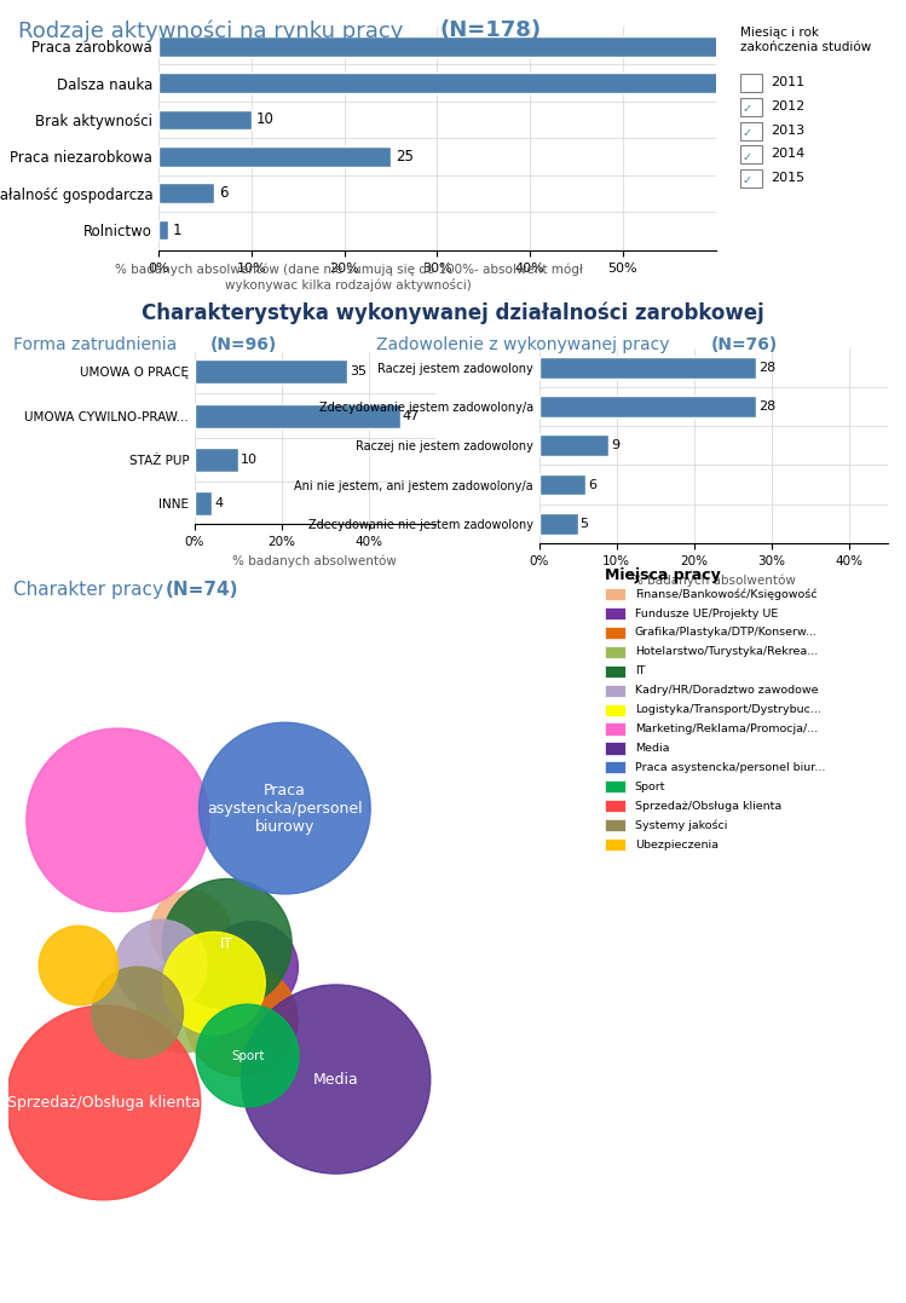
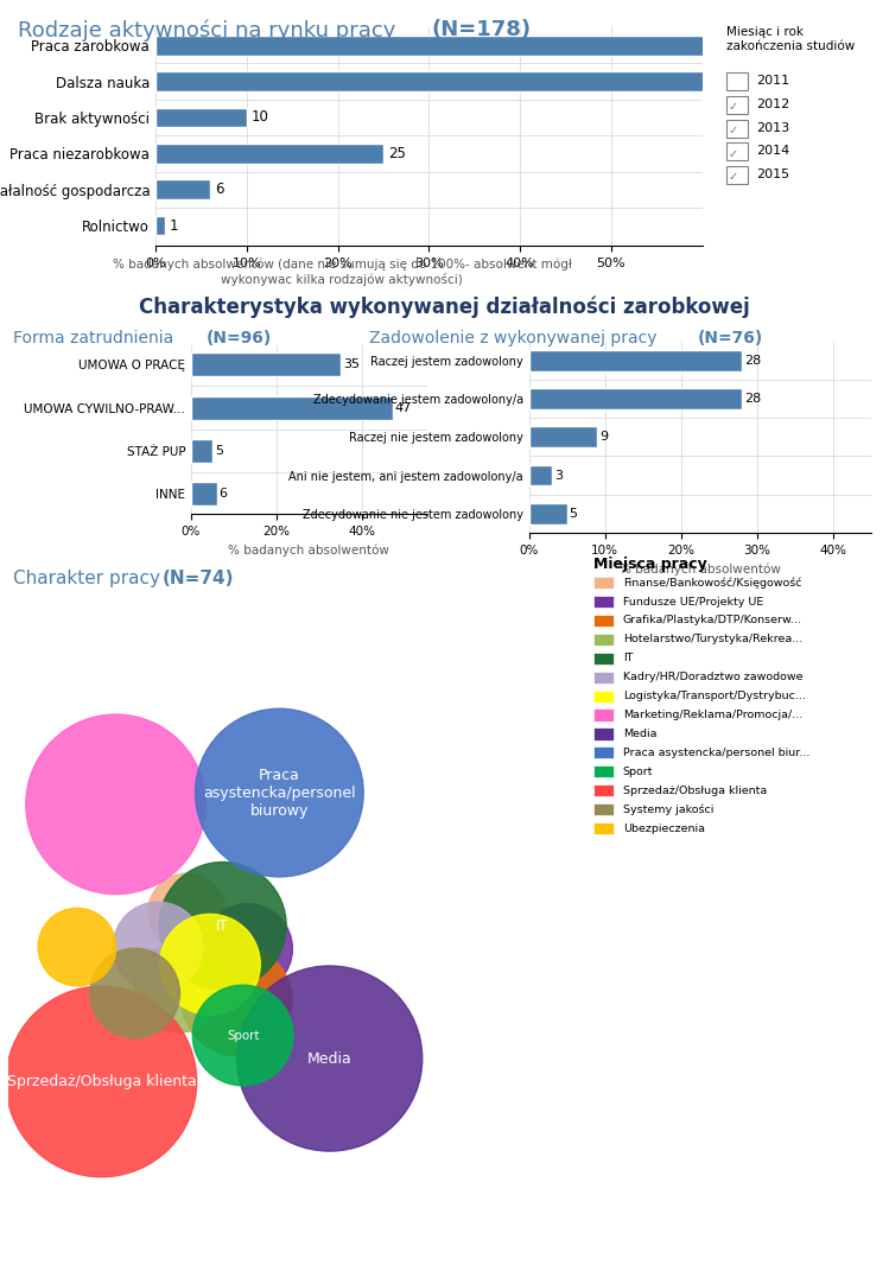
STAŻ PUP: 10 -> 5
INNE: 4 -> 6
Ani nie jestem, ani jestem zadowolony/a: 6 -> 3
